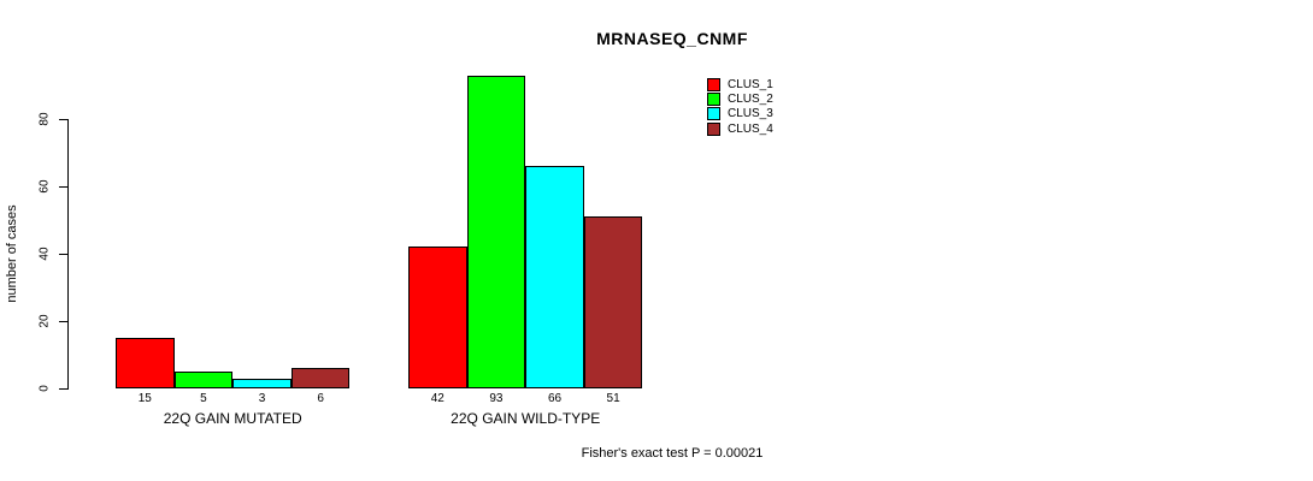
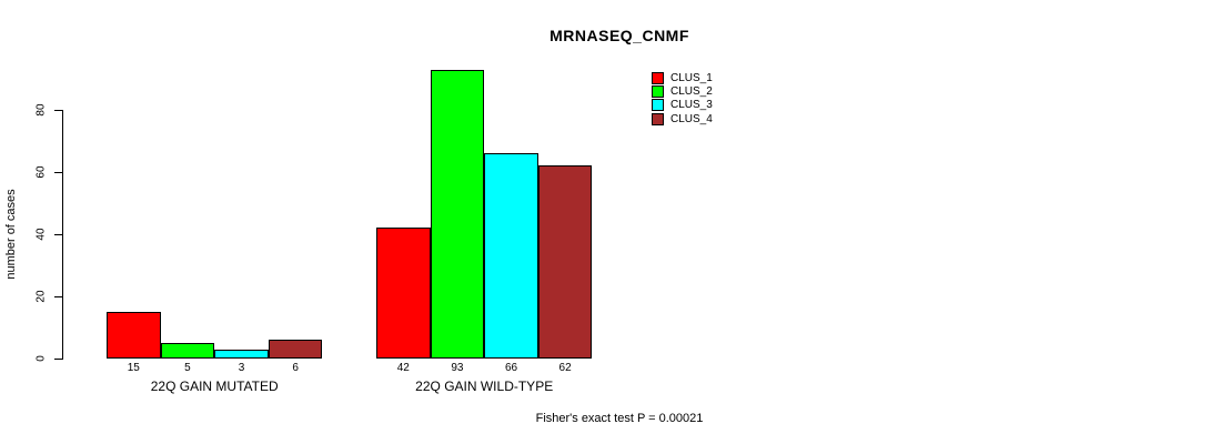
CLUS_4/22Q GAIN WILD-TYPE: 51 -> 62
